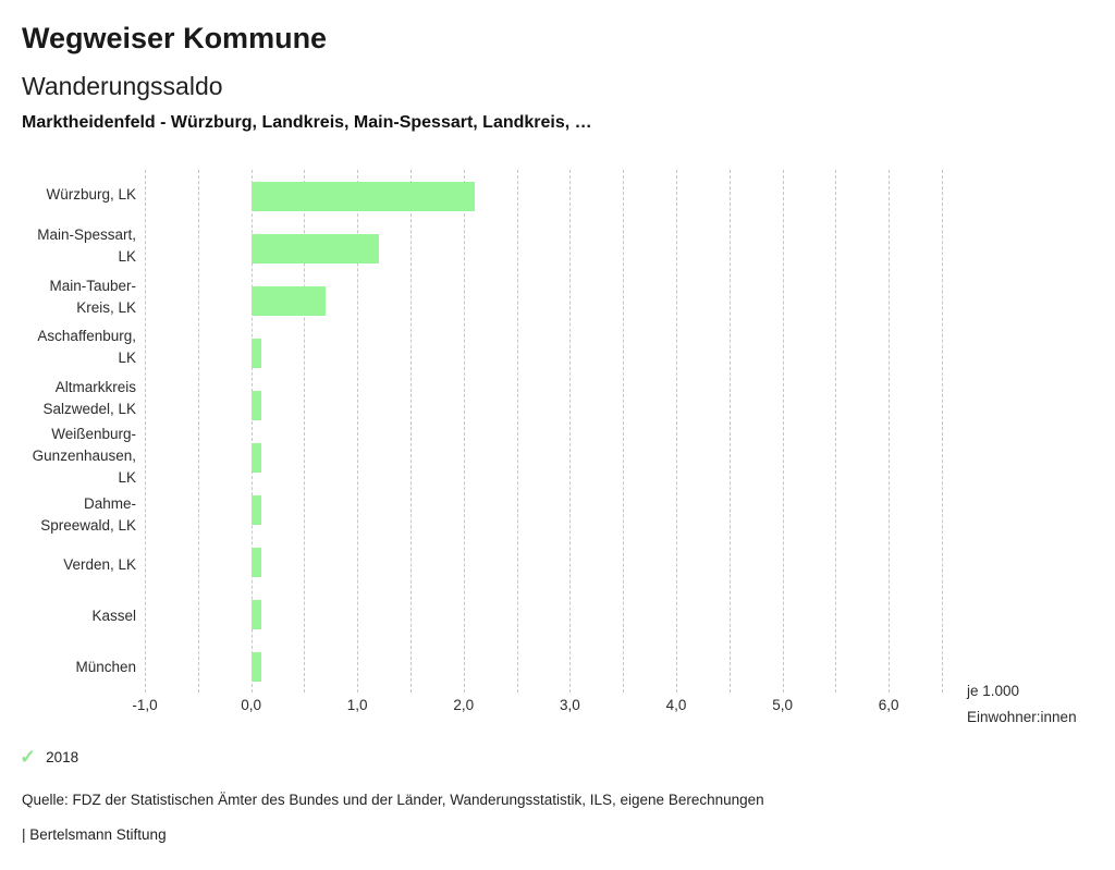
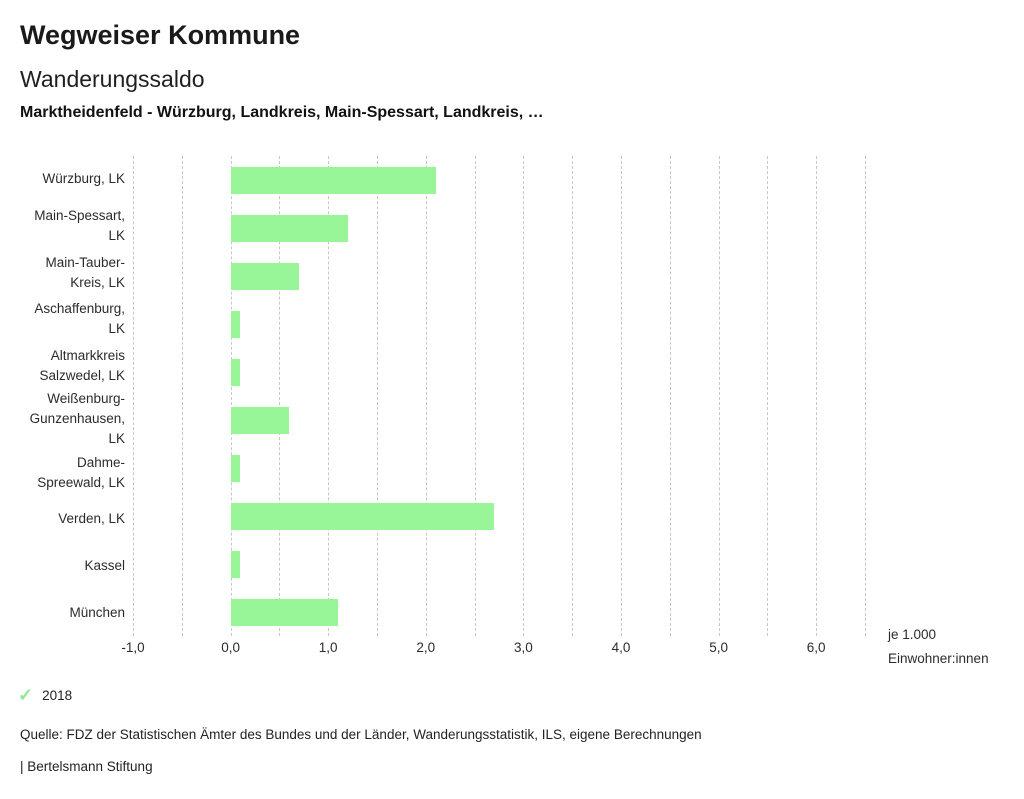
Weißenburg-Gunzenhausen, LK: 0,1 -> 0,6
Verden, LK: 0,1 -> 2,7
München: 0,1 -> 1,1
